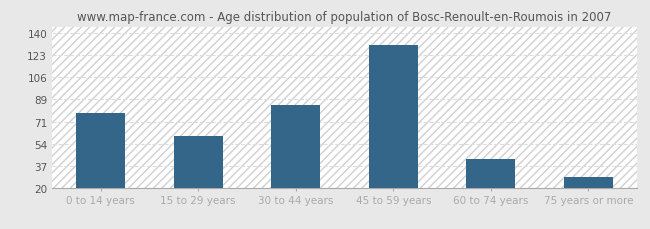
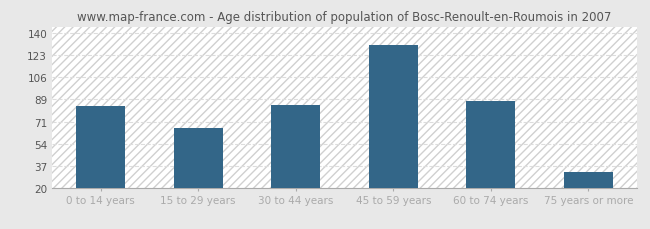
0 to 14 years: 78 -> 83
15 to 29 years: 60 -> 66
60 to 74 years: 42 -> 87
75 years or more: 28 -> 32
